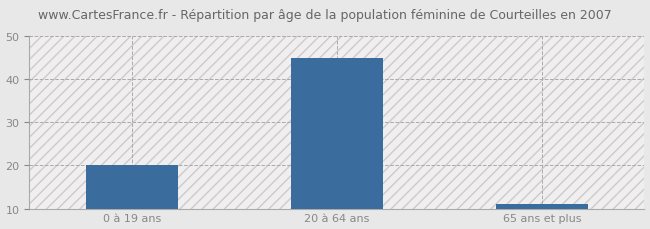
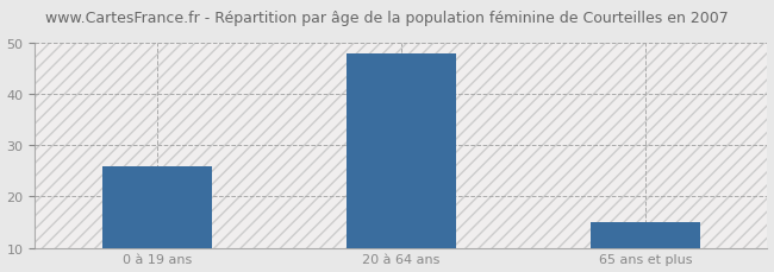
0 à 19 ans: 20 -> 26
20 à 64 ans: 45 -> 48
65 ans et plus: 11 -> 15
